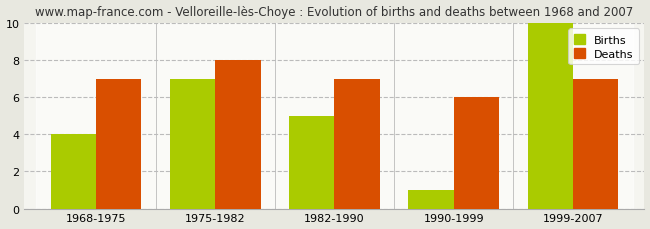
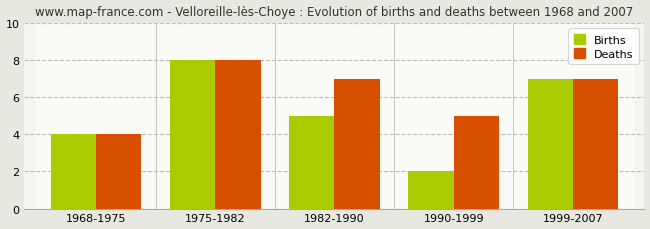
Deaths/1968-1975: 7 -> 4
Births/1975-1982: 7 -> 8
Births/1990-1999: 1 -> 2
Deaths/1990-1999: 6 -> 5
Births/1999-2007: 10 -> 7
